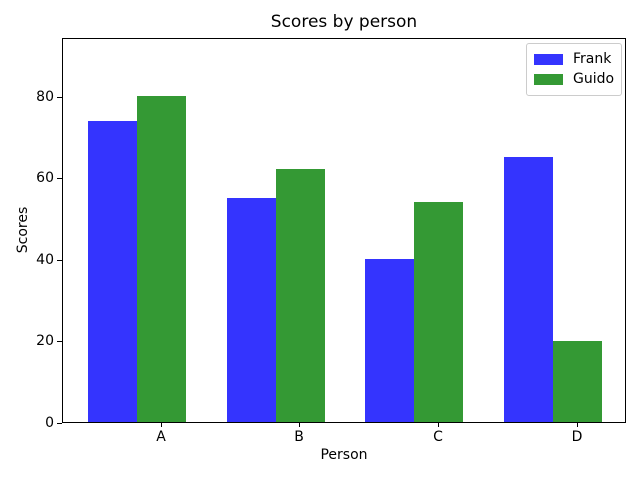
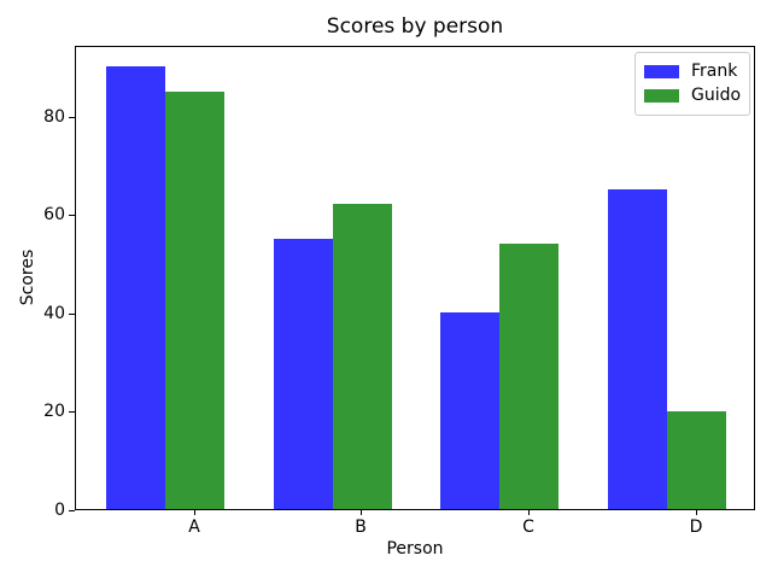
Frank/A: 74 -> 90
Guido/A: 80 -> 85
